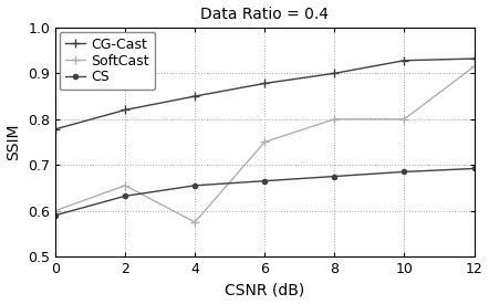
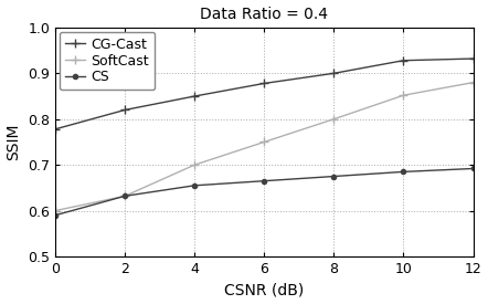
SoftCast/2: 0.655 -> 0.632
SoftCast/4: 0.575 -> 0.700
SoftCast/10: 0.800 -> 0.852
SoftCast/12: 0.915 -> 0.880
